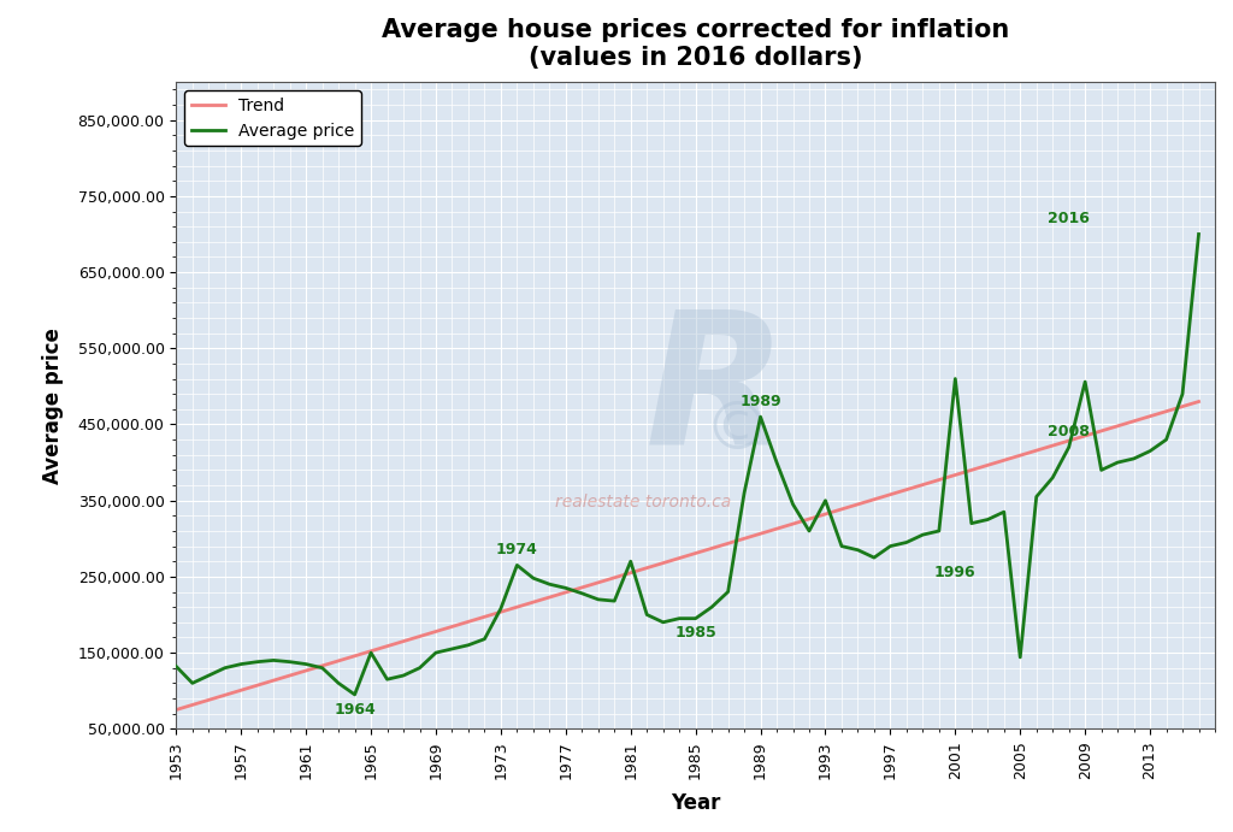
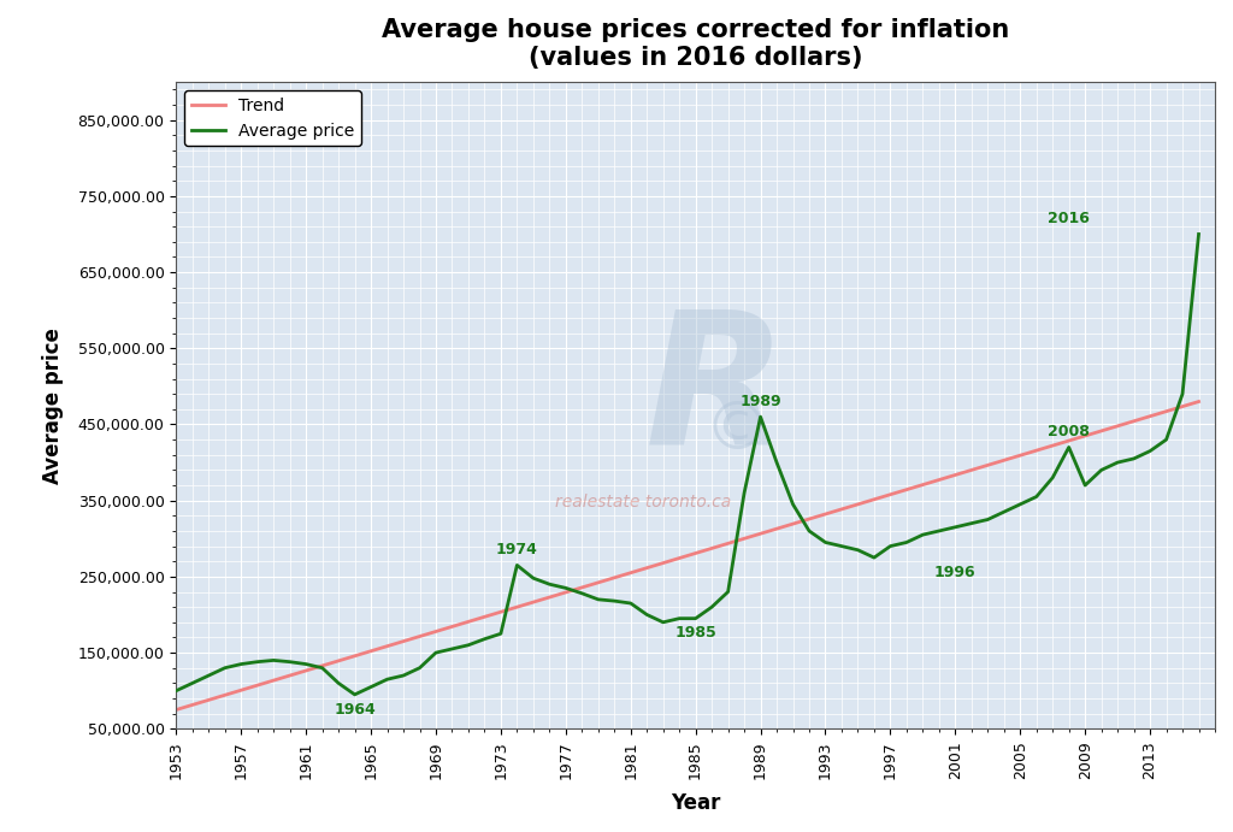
1953: 132,000 -> 100,000
1965: 150,000 -> 105,000
1973: 208,000 -> 175,000
1981: 270,000 -> 215,000
1993: 350,000 -> 295,000
2001: 510,000 -> 315,000
2005: 144,000 -> 345,000
2009: 506,000 -> 370,000
